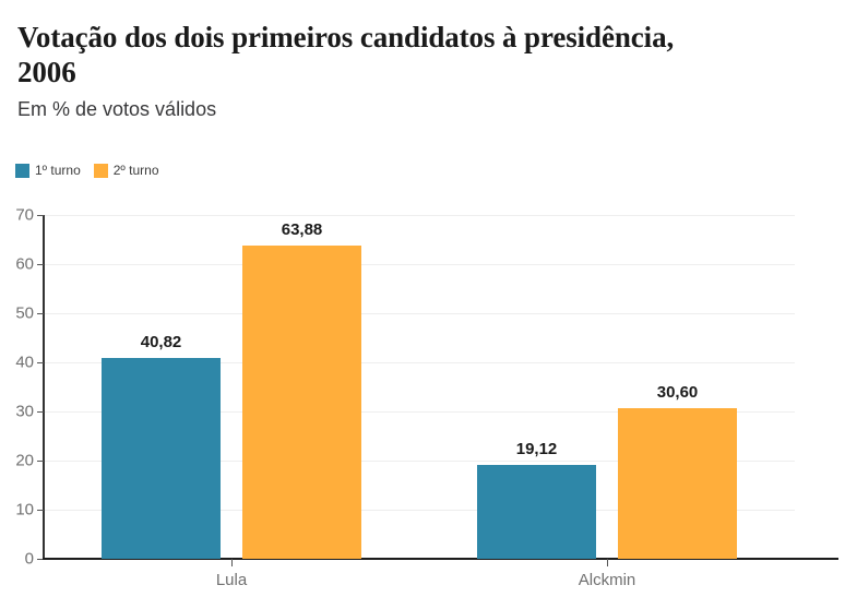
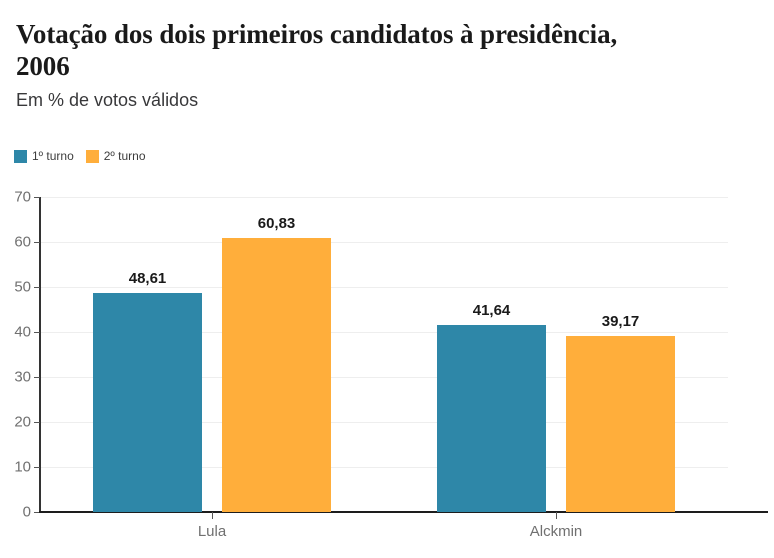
1º turno/Lula: 40,82 -> 48,61
2º turno/Lula: 63,88 -> 60,83
1º turno/Alckmin: 19,12 -> 41,64
2º turno/Alckmin: 30,60 -> 39,17
